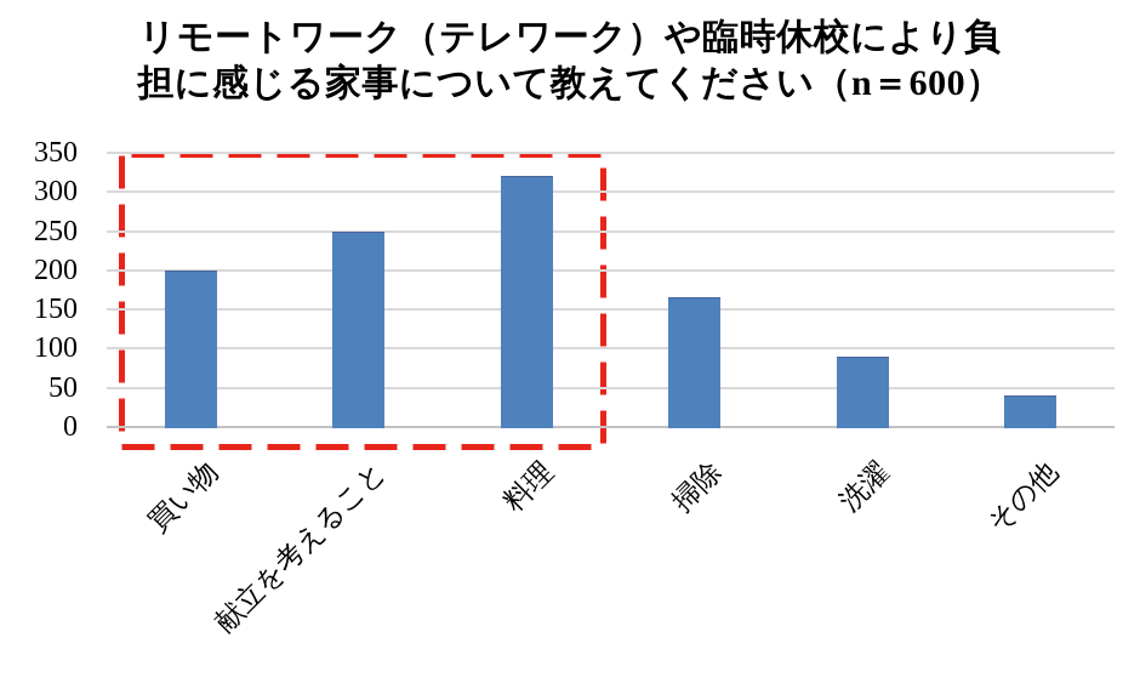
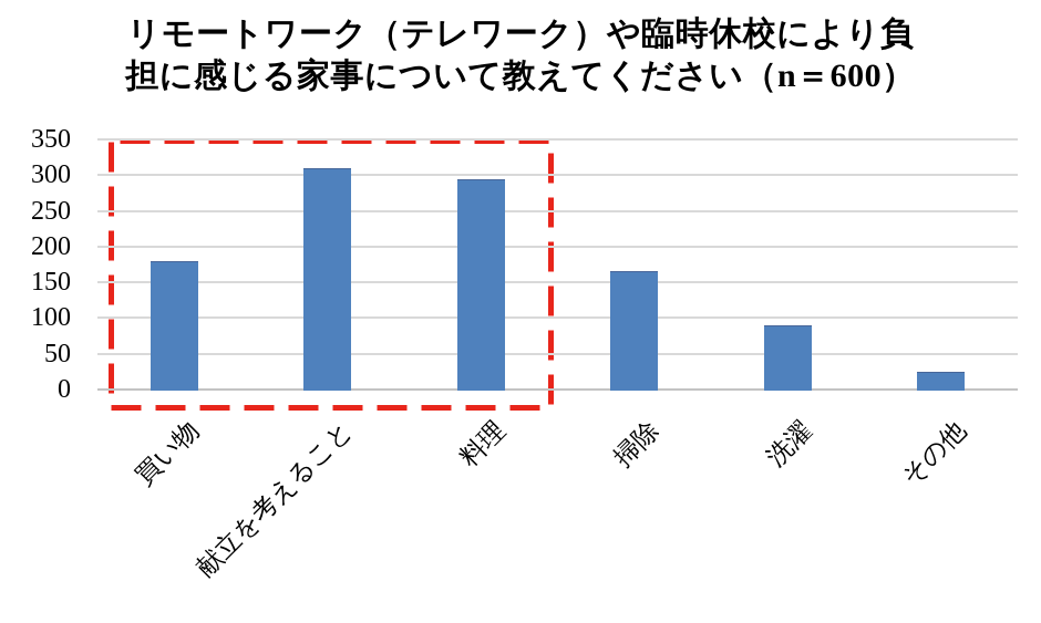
買い物: 200 -> 180
献立を考えること: 250 -> 310
料理: 320 -> 300
その他: 40 -> 20
